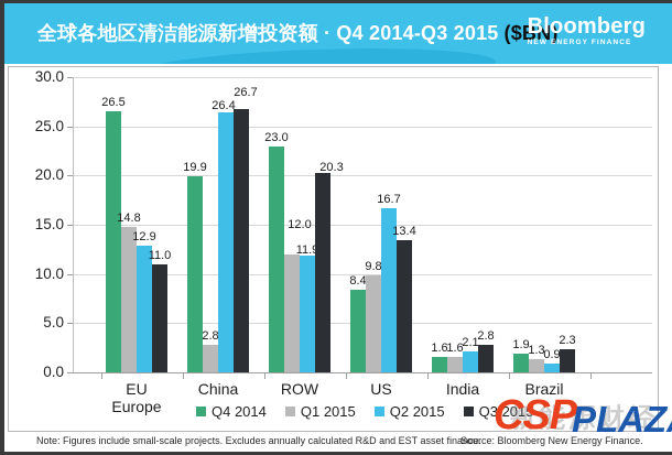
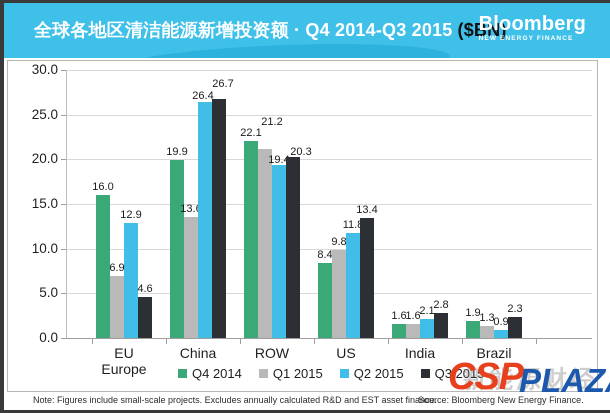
Q4 2014/EU Europe: 26.5 -> 16.0
Q1 2015/EU Europe: 14.8 -> 6.9
Q3 2015/EU Europe: 11.0 -> 4.6
Q1 2015/China: 2.8 -> 13.6
Q4 2014/ROW: 23.0 -> 22.1
Q1 2015/ROW: 12.0 -> 21.2
Q2 2015/ROW: 11.9 -> 19.4
Q2 2015/US: 16.7 -> 11.8
